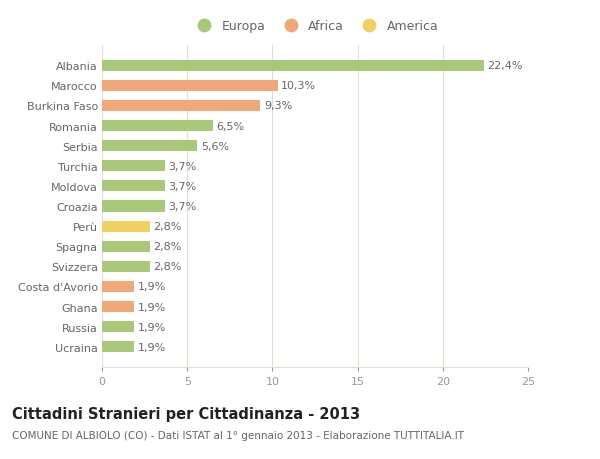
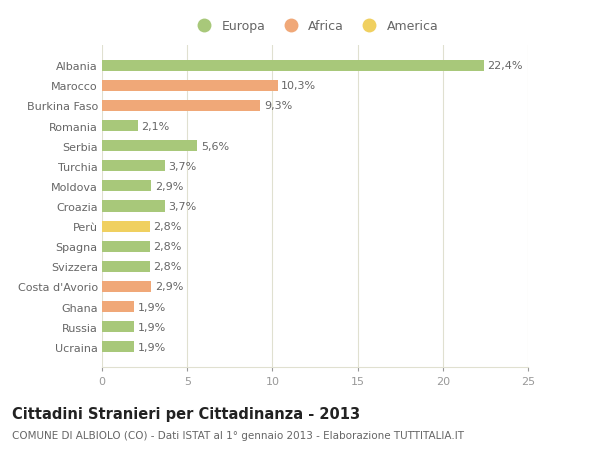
Romania: 6,5% -> 2,1%
Moldova: 3,7% -> 2,9%
Costa d'Avorio: 1,9% -> 2,9%
